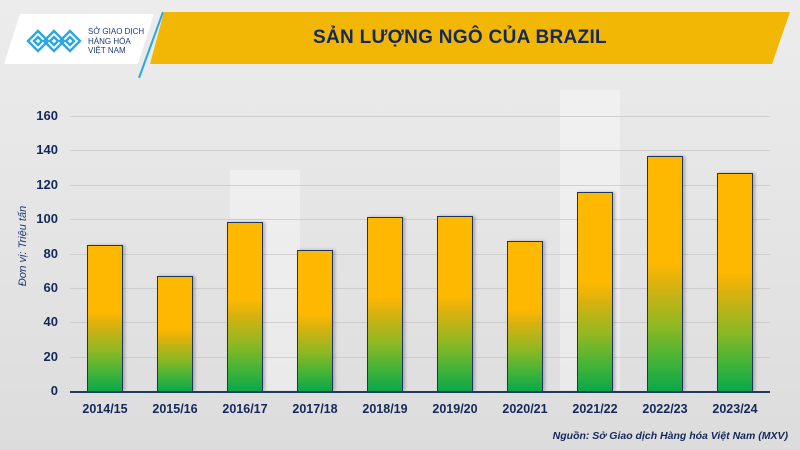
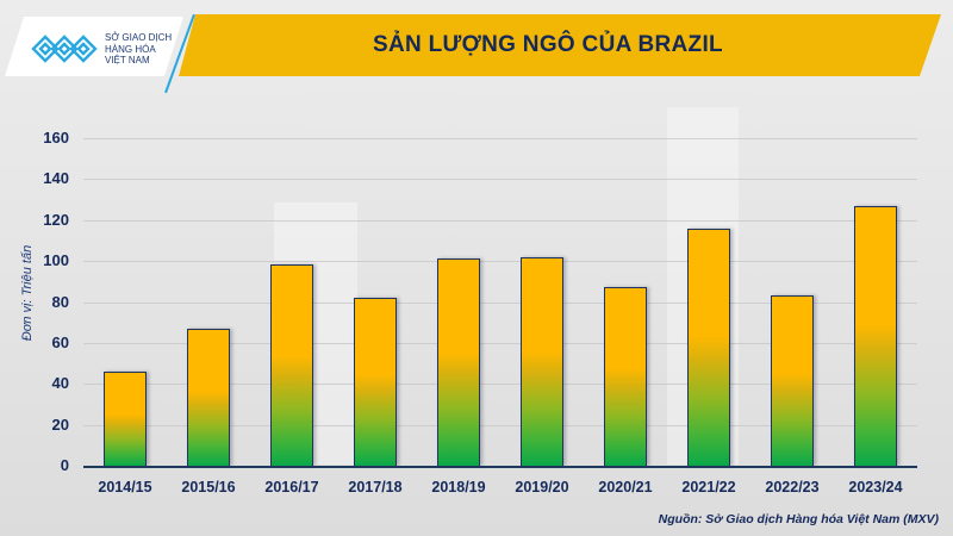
2014/15: 85 -> 46
2022/23: 137 -> 83
